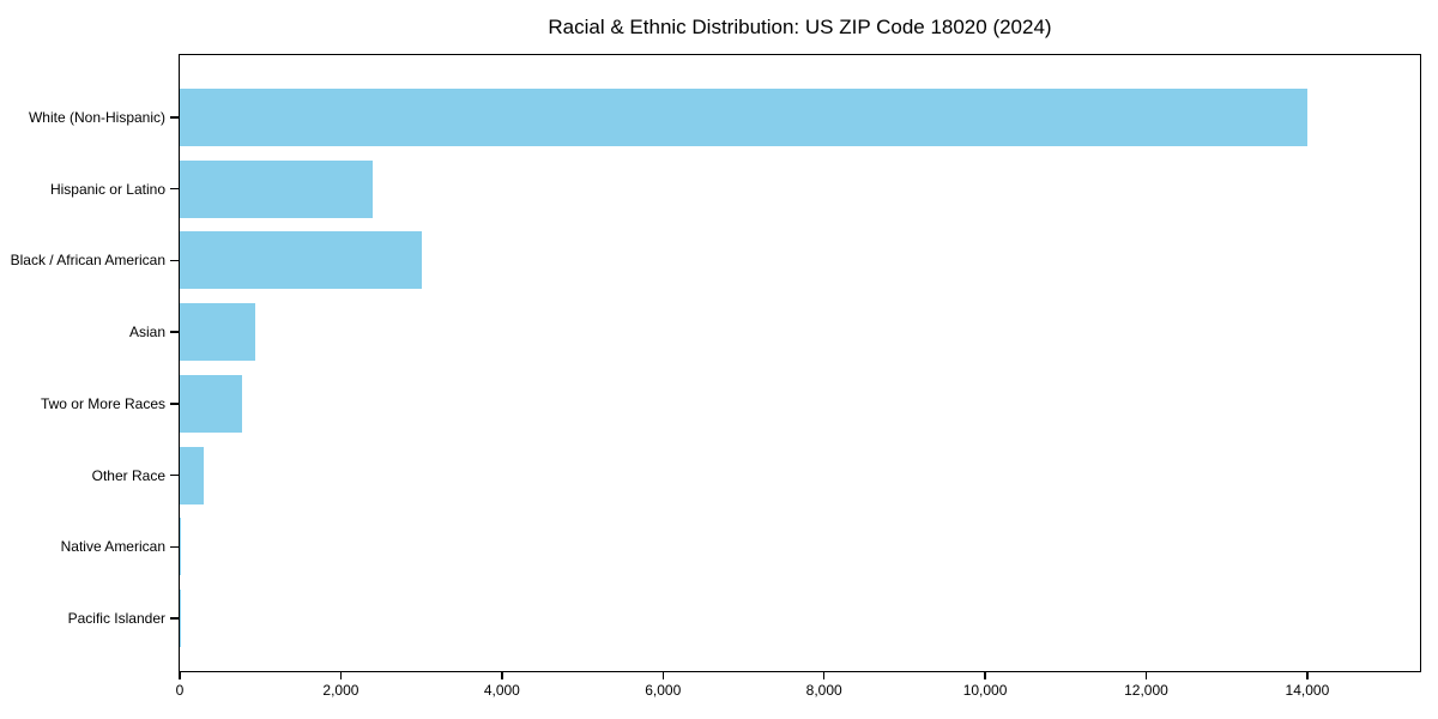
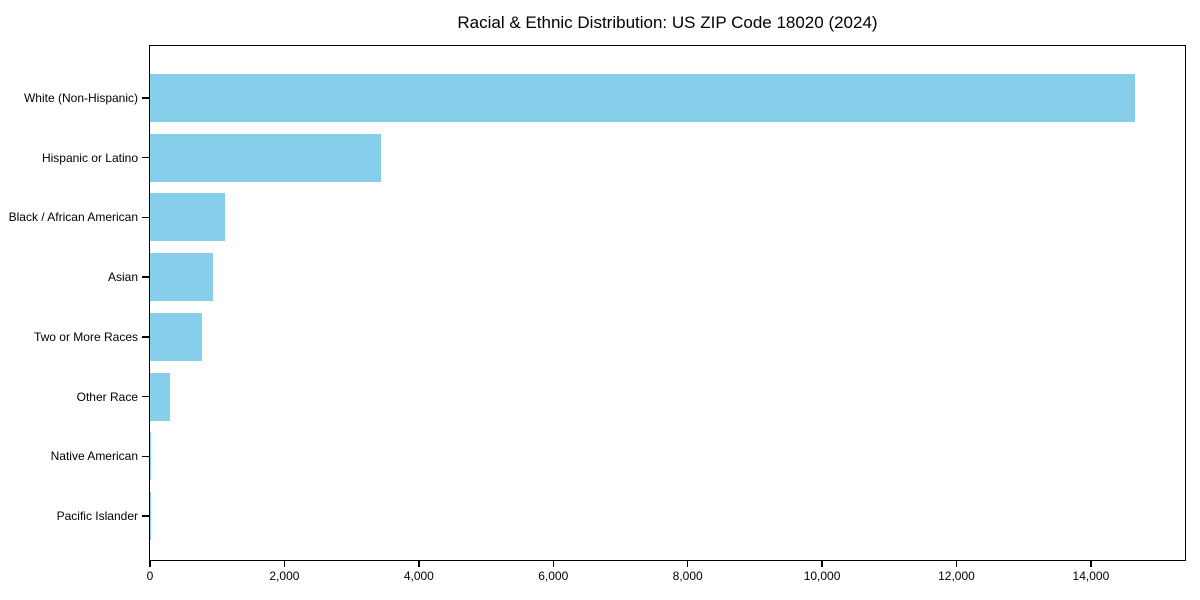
White (Non-Hispanic): 14000 -> 14600
Hispanic or Latino: 2400 -> 3400
Black / African American: 3000 -> 1100
